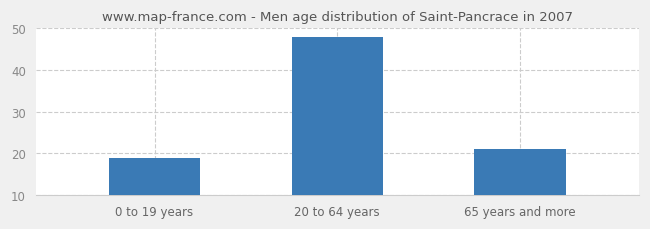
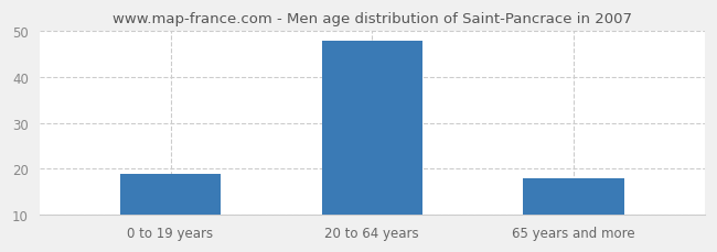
65 years and more: 21 -> 18
